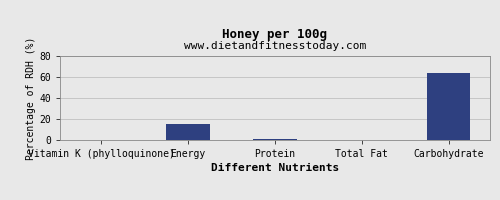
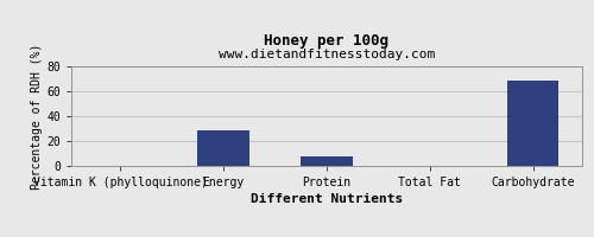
Energy: 16 -> 29
Protein: 1 -> 8
Carbohydrate: 64 -> 69
